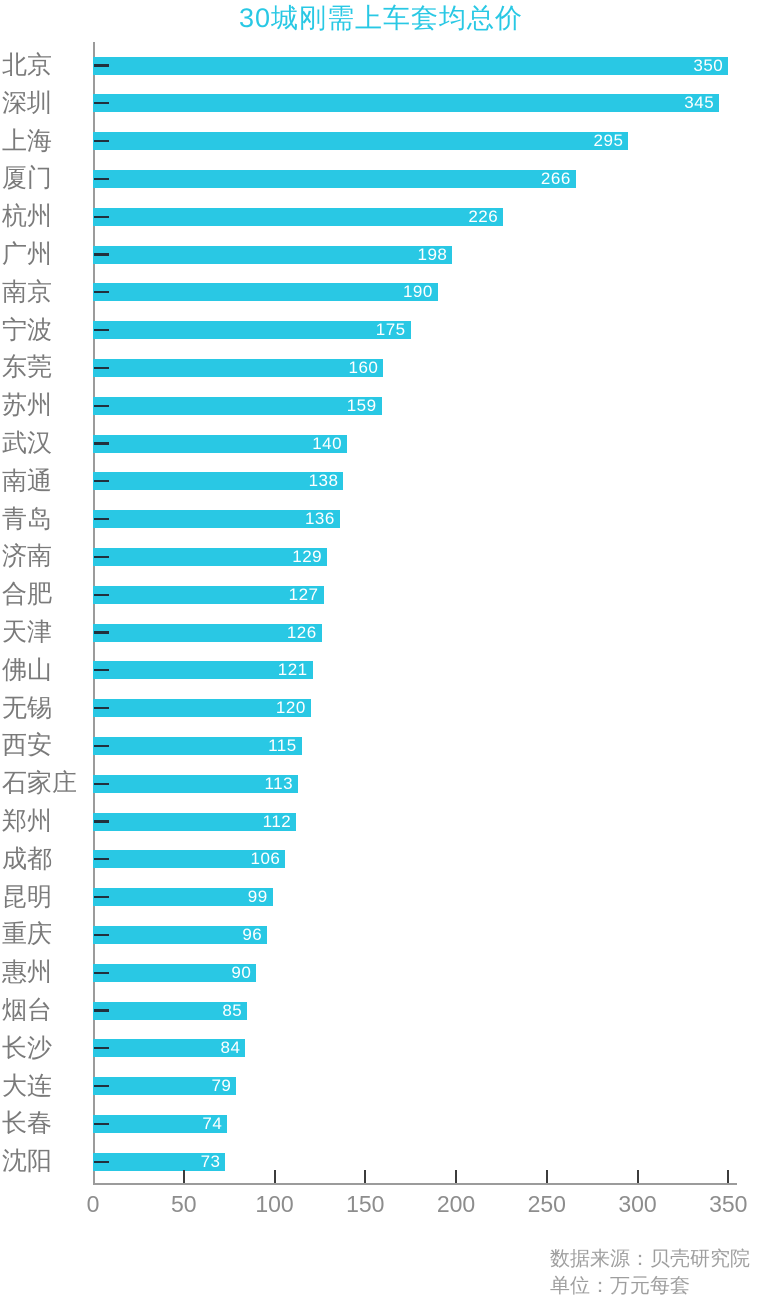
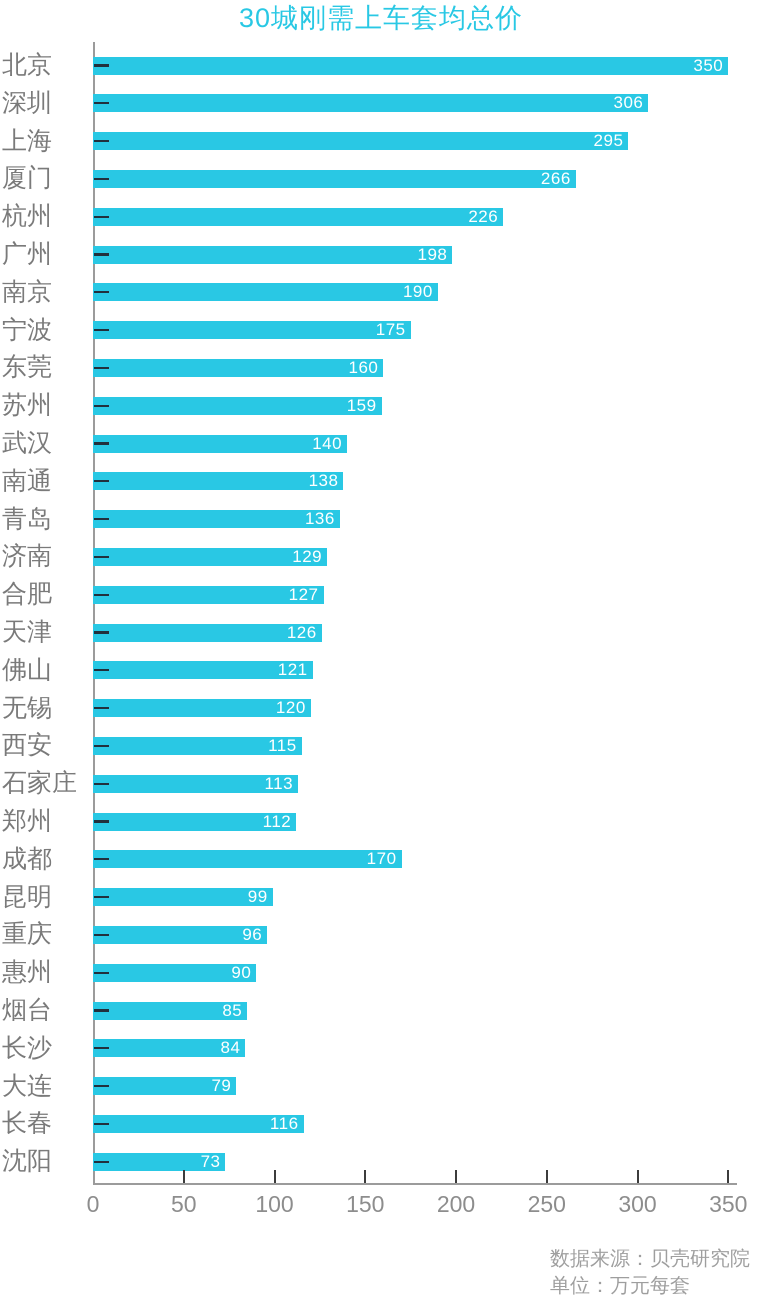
深圳: 345 -> 306
成都: 106 -> 170
长春: 74 -> 116
